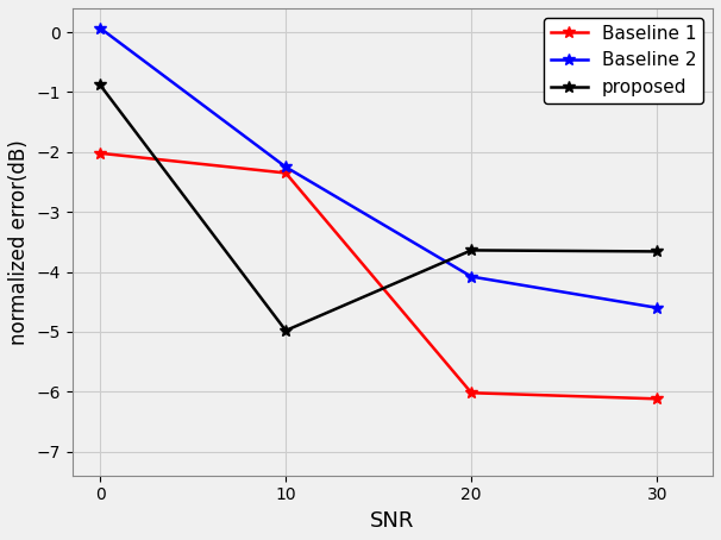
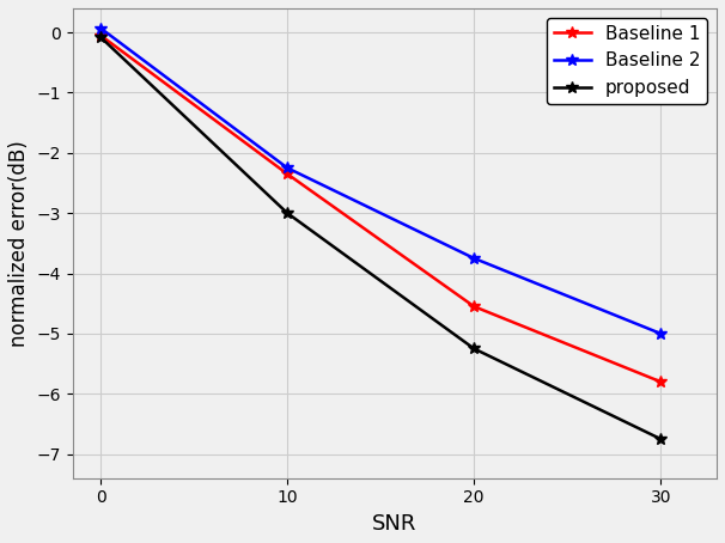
Baseline 1/0: -2.02 -> -0.05
proposed/0: -0.88 -> -0.08
proposed/10: -4.98 -> -3.00
Baseline 1/20: -6.02 -> -4.55
Baseline 2/20: -4.08 -> -3.75
proposed/20: -3.64 -> -5.25
Baseline 1/30: -6.12 -> -5.80
Baseline 2/30: -4.60 -> -5.00
proposed/30: -3.66 -> -6.75
